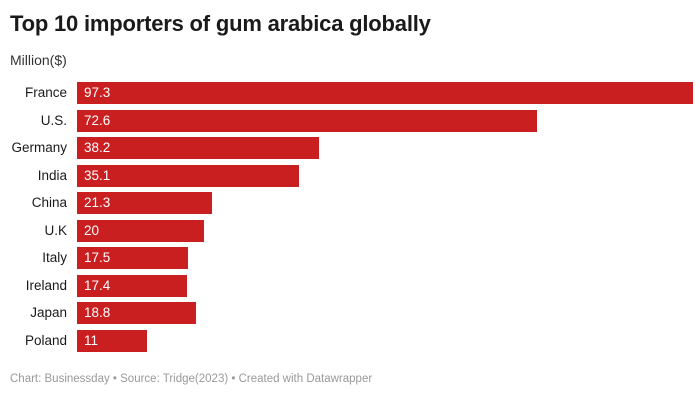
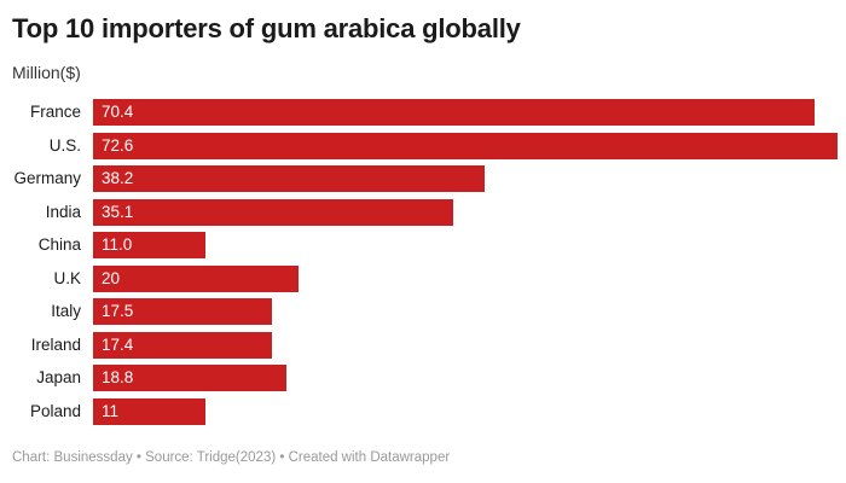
France: 97.3 -> 70.4
China: 21.3 -> 11.0
